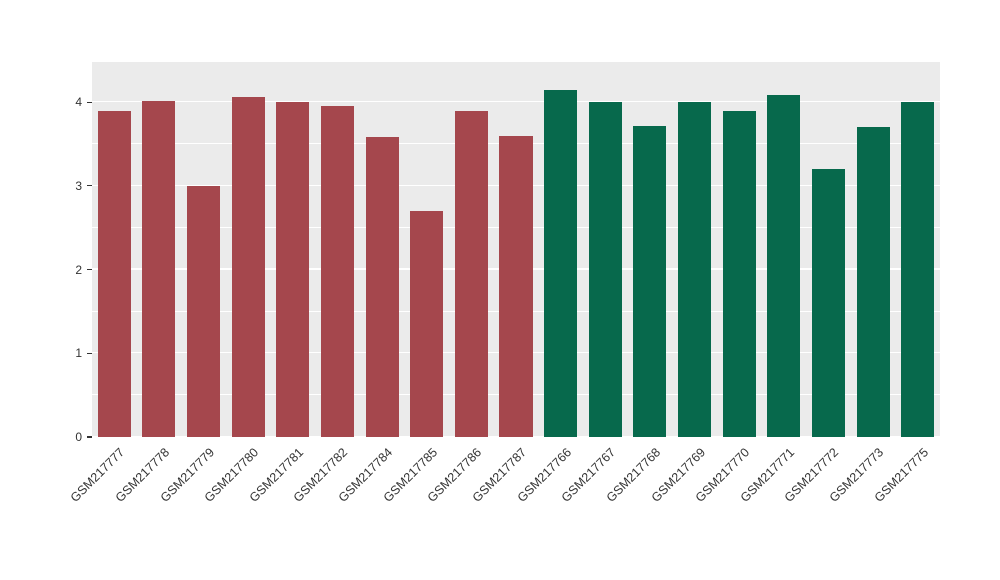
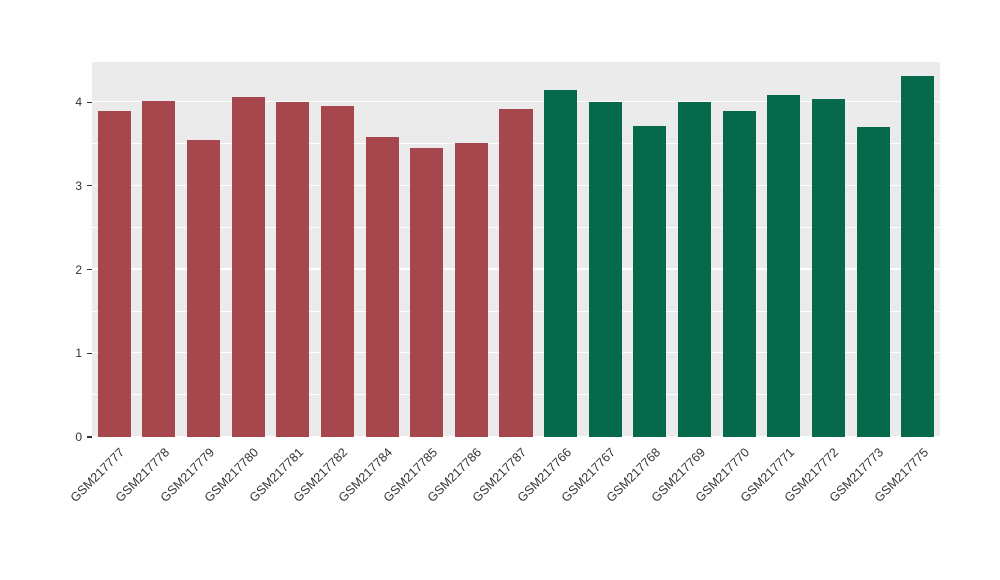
GSM217779: 3.0 -> 3.5
GSM217785: 2.7 -> 3.5
GSM217786: 3.9 -> 3.5
GSM217787: 3.6 -> 3.9
GSM217772: 3.2 -> 4.0
GSM217775: 4.0 -> 4.3
